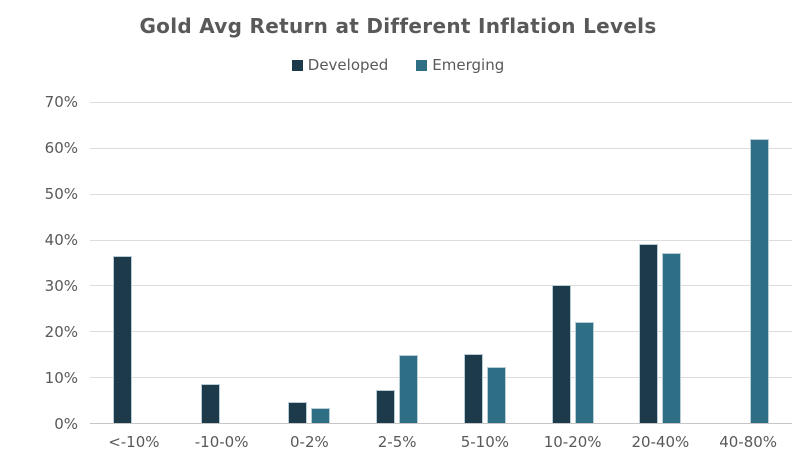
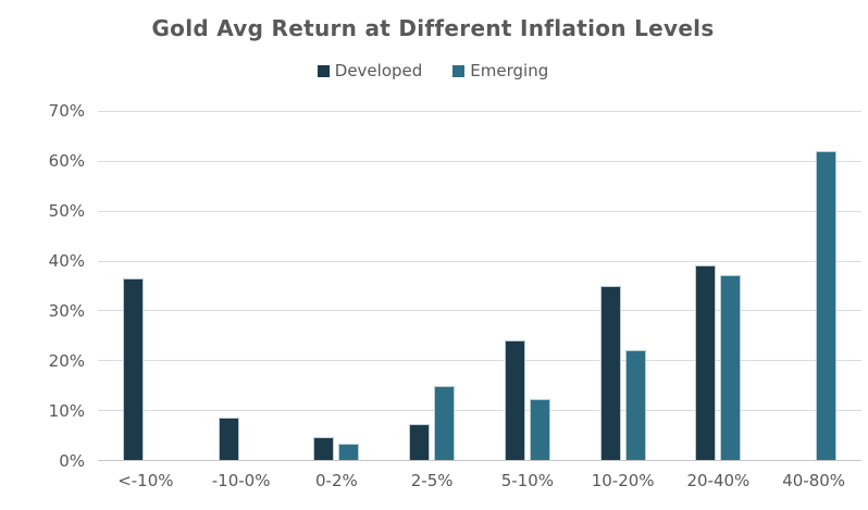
Developed/5-10%: 15% -> 24%
Developed/10-20%: 30% -> 35%
